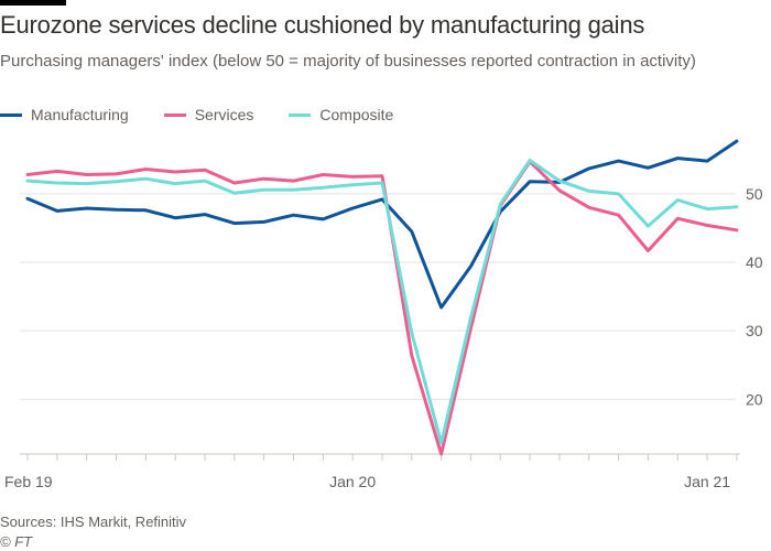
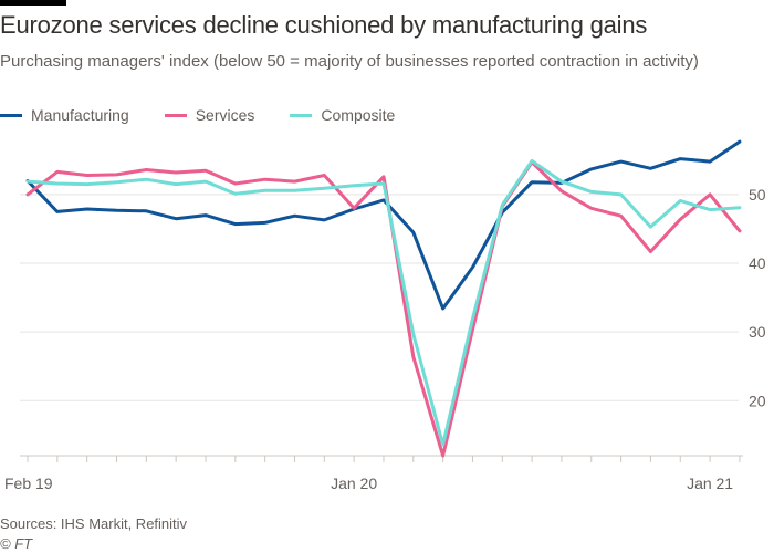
Manufacturing/Feb 19: 49 -> 52
Services/Feb 19: 53 -> 50
Services/Jan 20: 52 -> 48
Services/Jan 21: 45 -> 50
